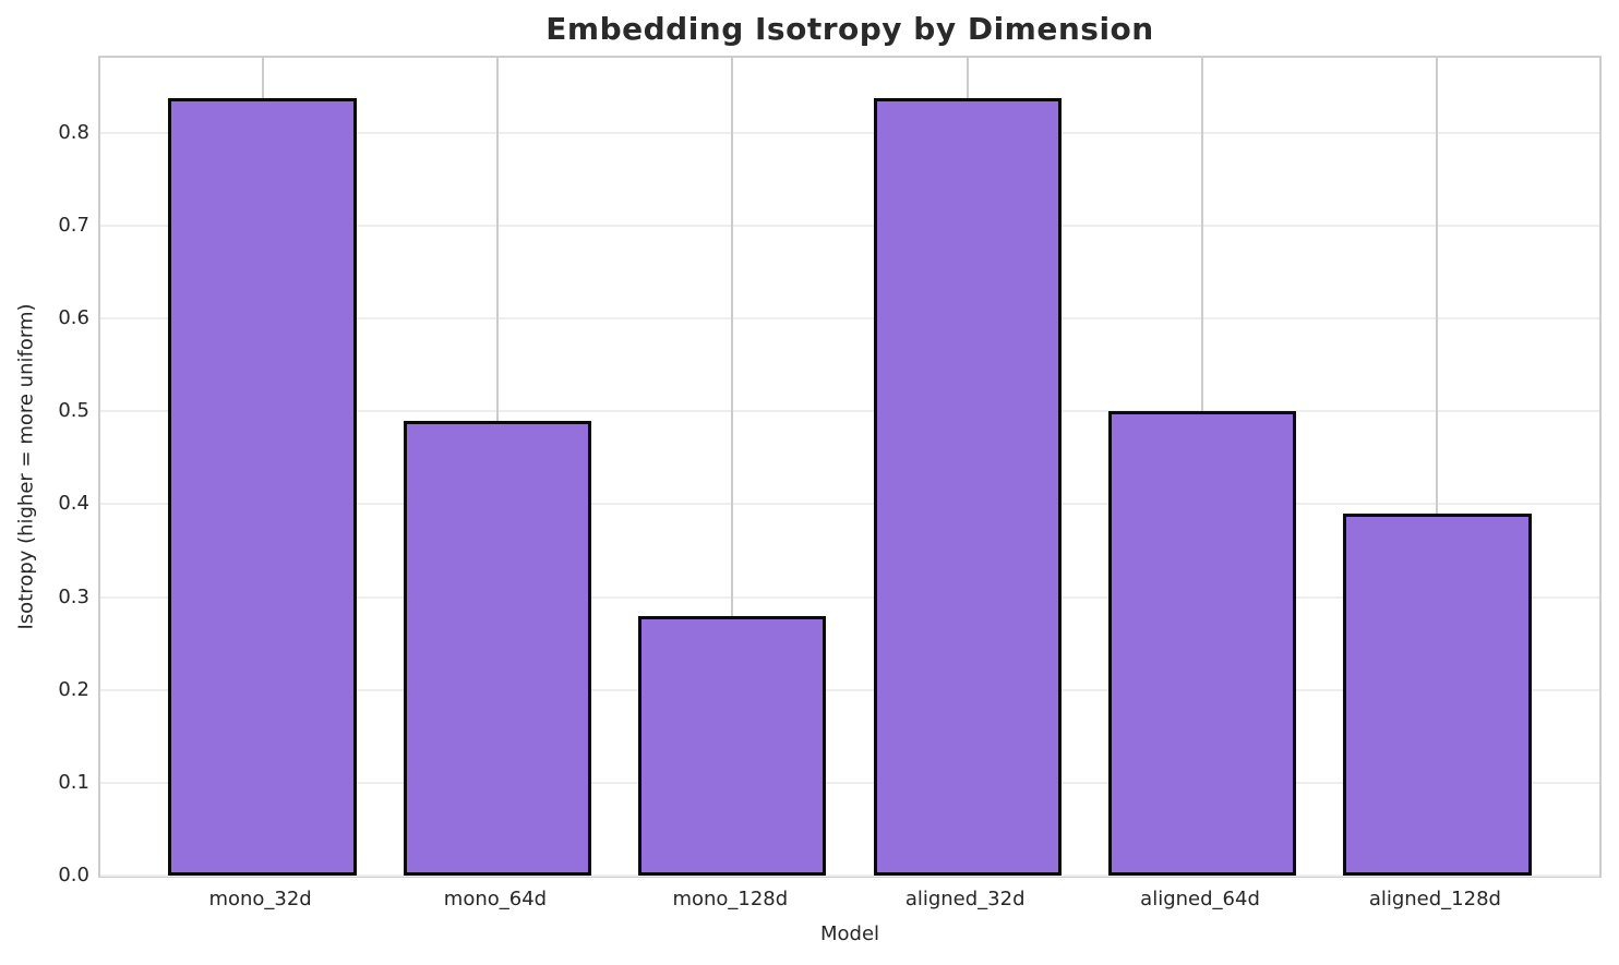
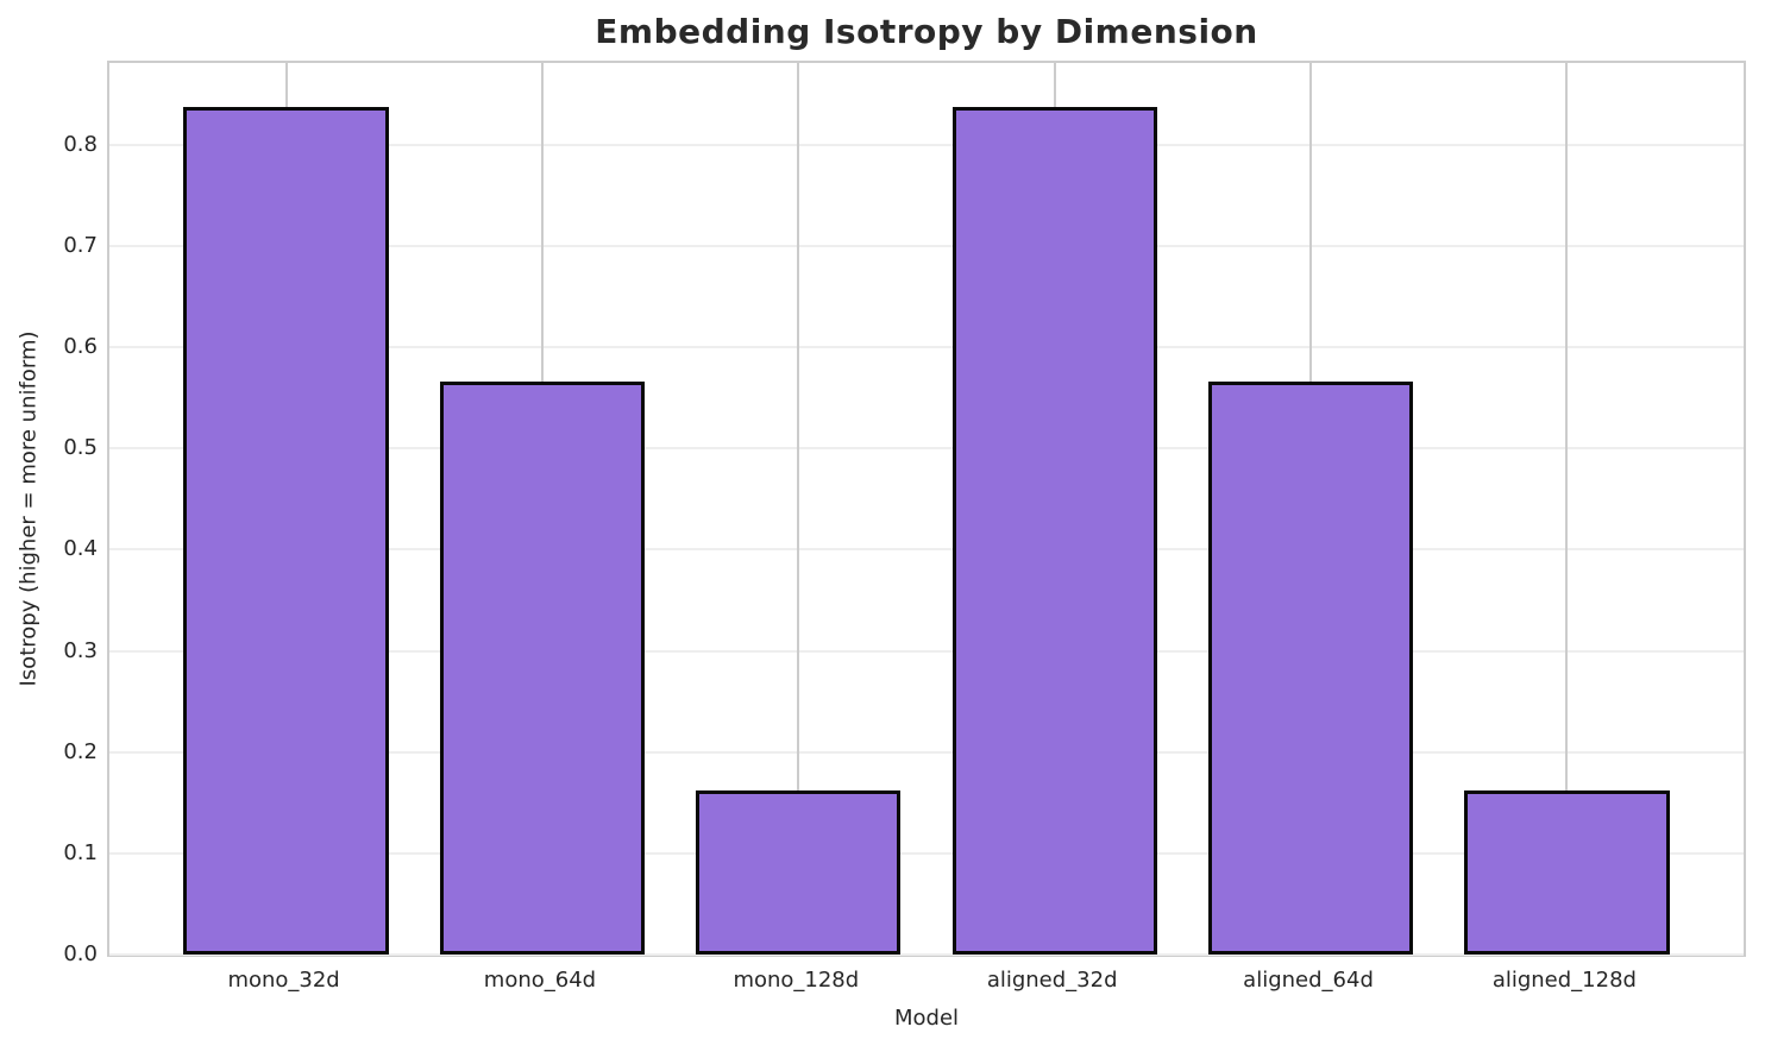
mono_64d: 0.49 -> 0.57
mono_128d: 0.28 -> 0.16
aligned_64d: 0.50 -> 0.57
aligned_128d: 0.39 -> 0.16
